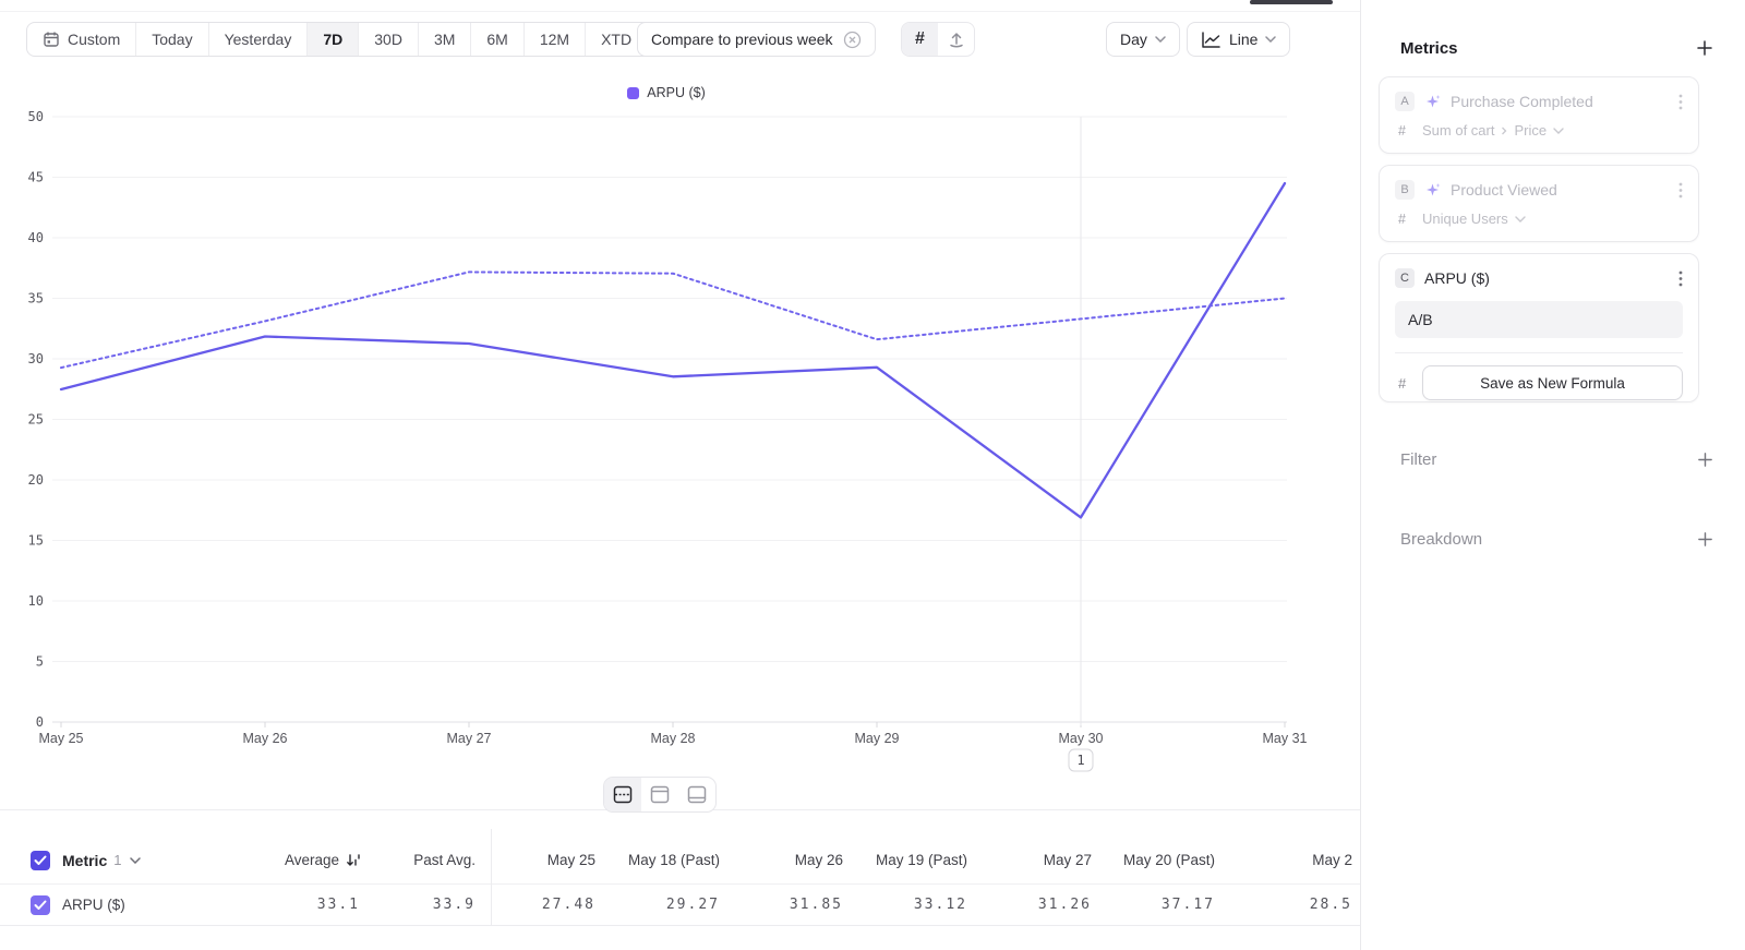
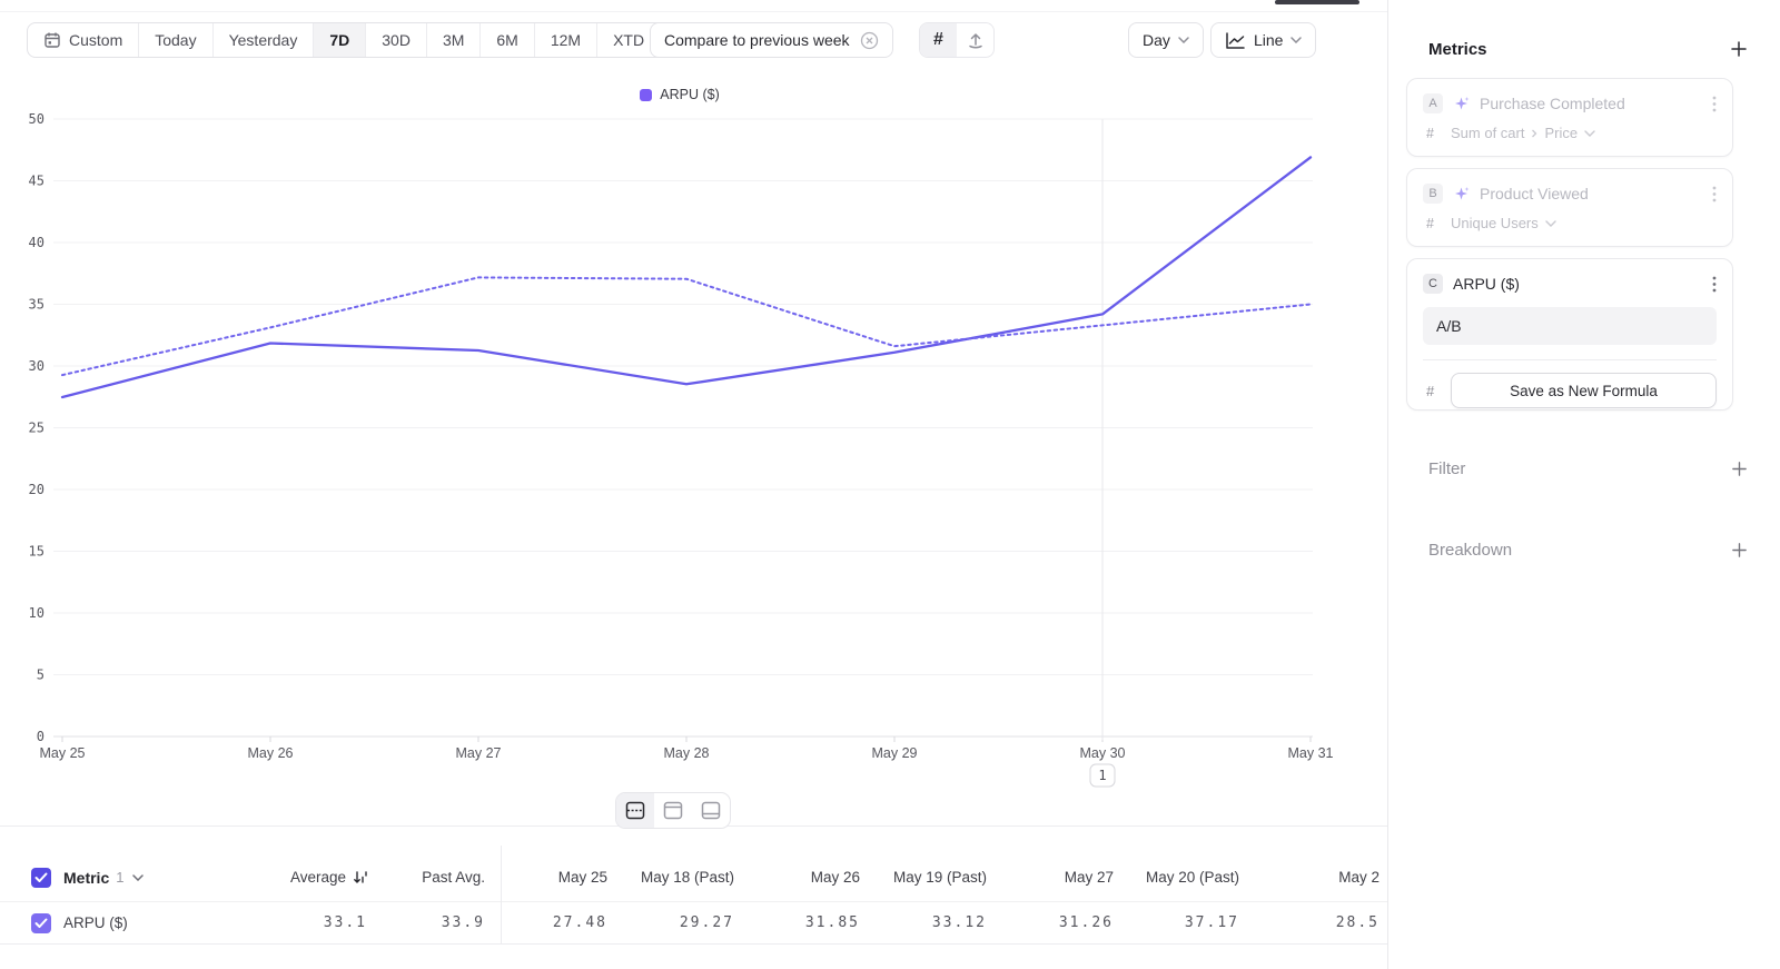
ARPU ($)/May 29: 29.3 -> 31.1
ARPU ($)/May 30: 16.9 -> 34.2
ARPU ($)/May 31: 44.5 -> 46.9
